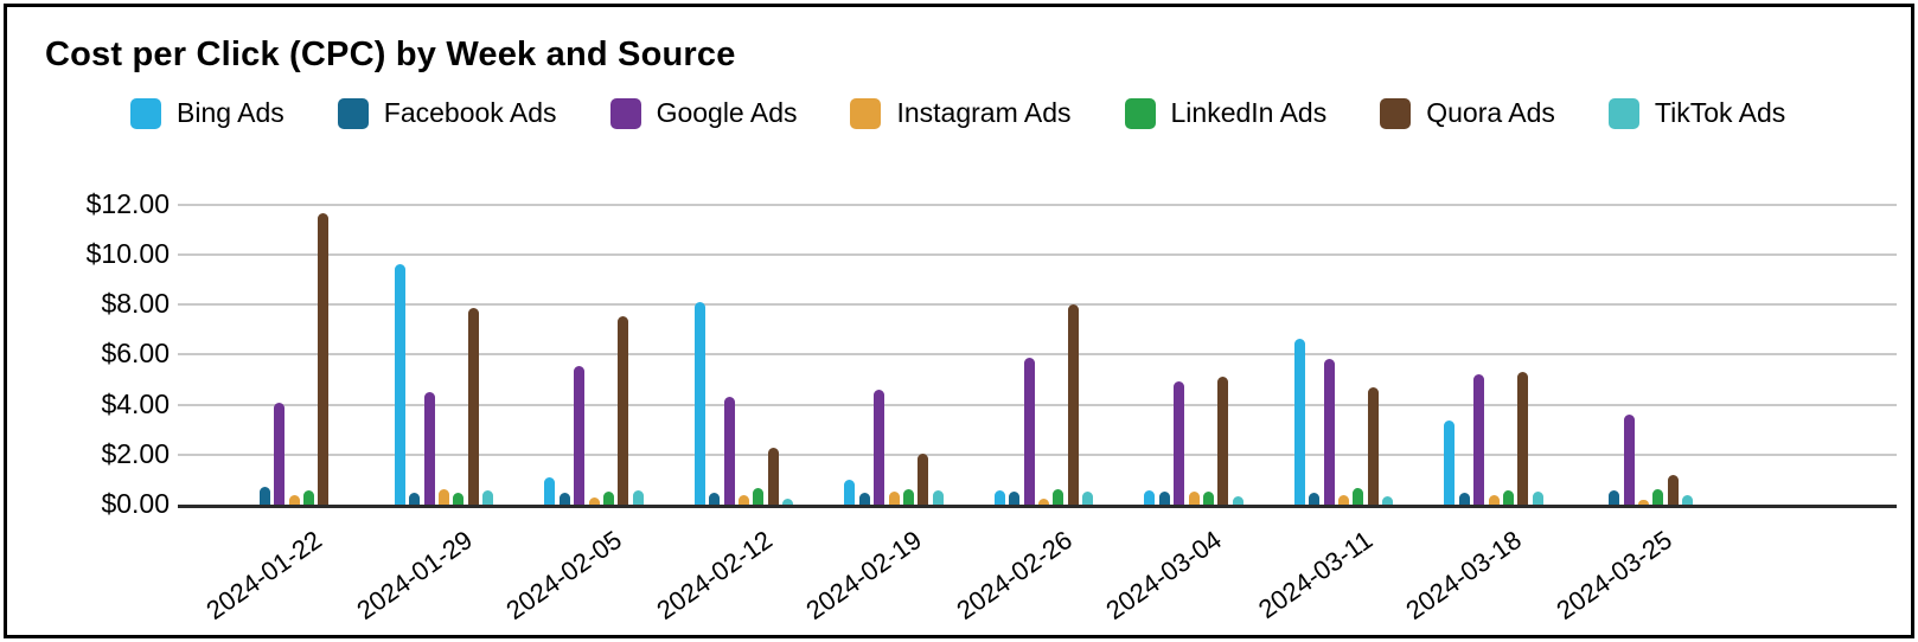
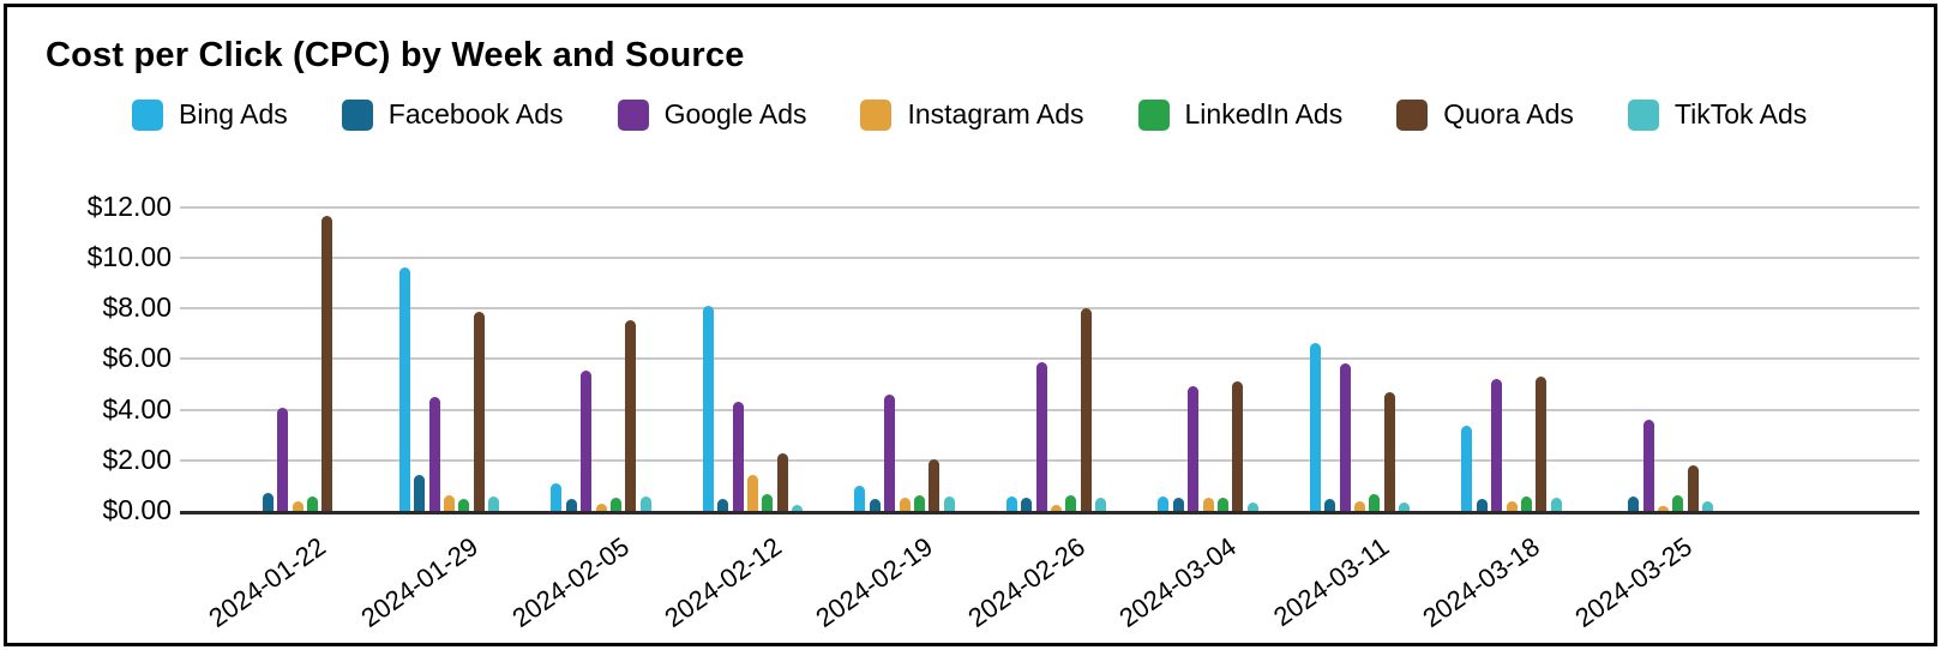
Facebook Ads/2024-01-29: $0.5 -> $1.4
Instagram Ads/2024-02-12: $0.4 -> $1.4
Quora Ads/2024-03-25: $1.2 -> $1.8
